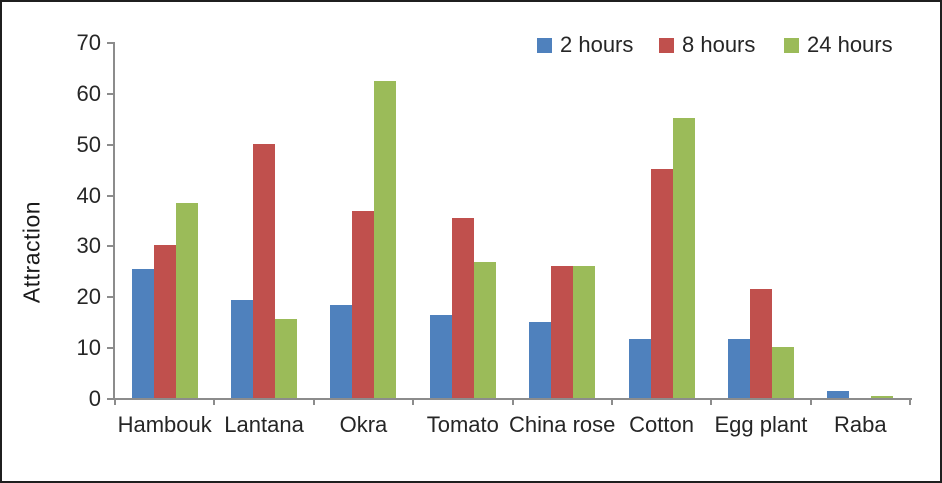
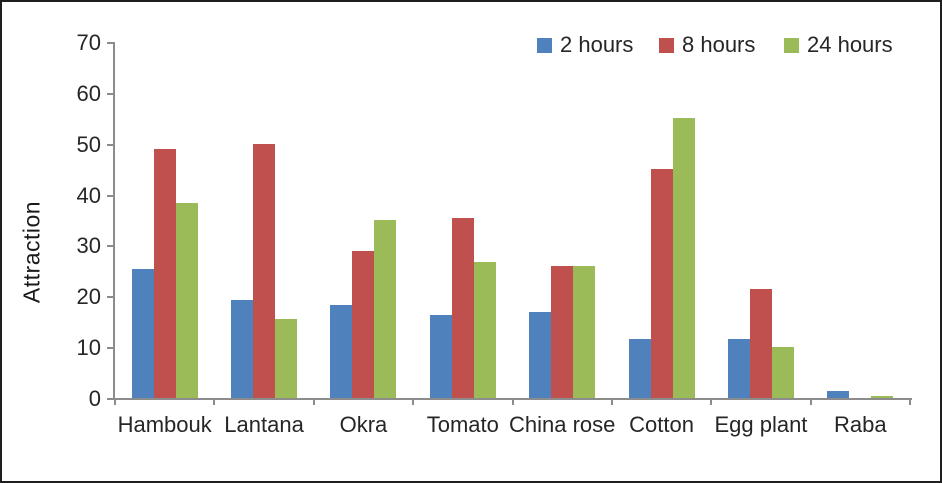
8 hours/Hambouk: 30 -> 49
8 hours/Okra: 37 -> 29
24 hours/Okra: 62 -> 35
2 hours/China rose: 15 -> 17
